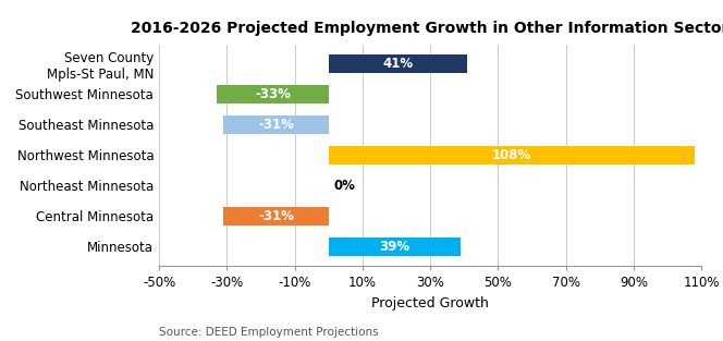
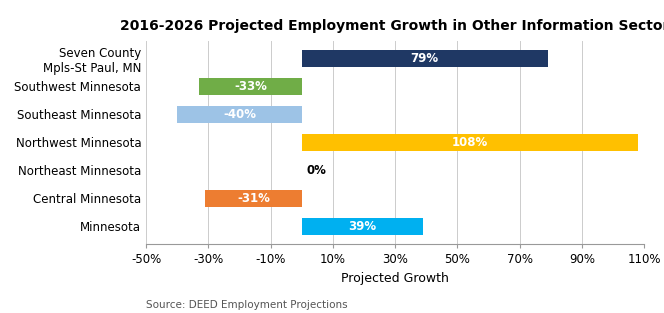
Seven County Mpls-St Paul, MN: 41% -> 79%
Southeast Minnesota: -31% -> -40%
